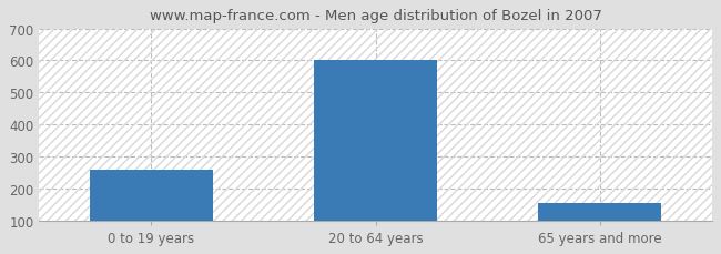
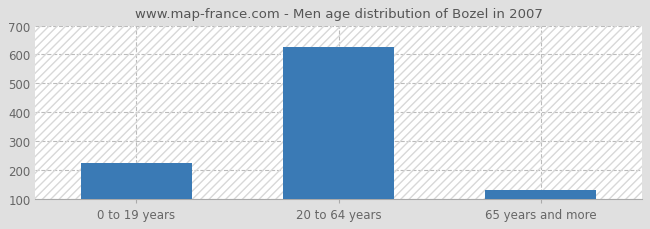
0 to 19 years: 260 -> 225
20 to 64 years: 601 -> 625
65 years and more: 155 -> 130
